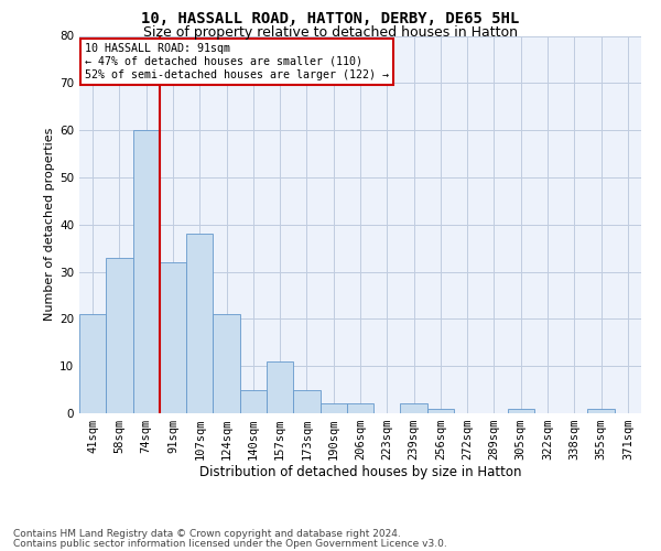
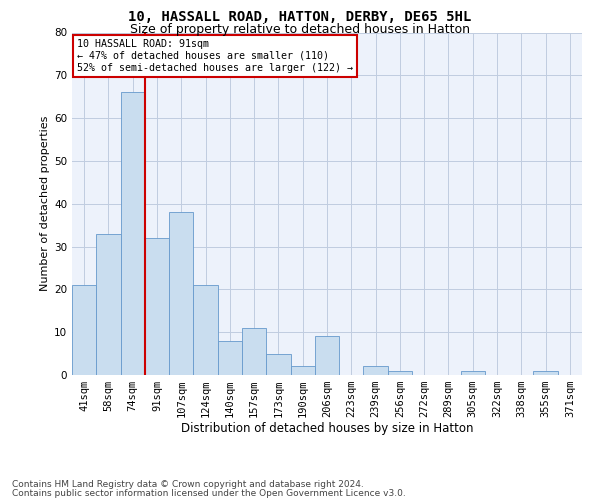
74sqm: 60 -> 66
140sqm: 5 -> 8
206sqm: 2 -> 9
